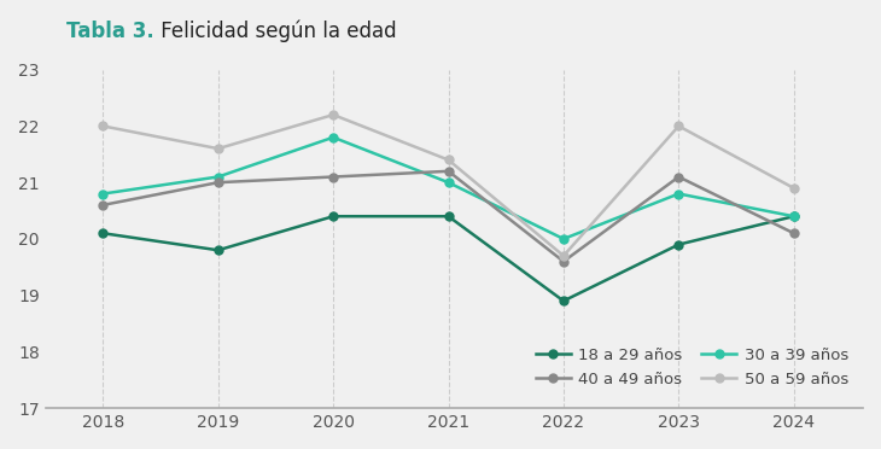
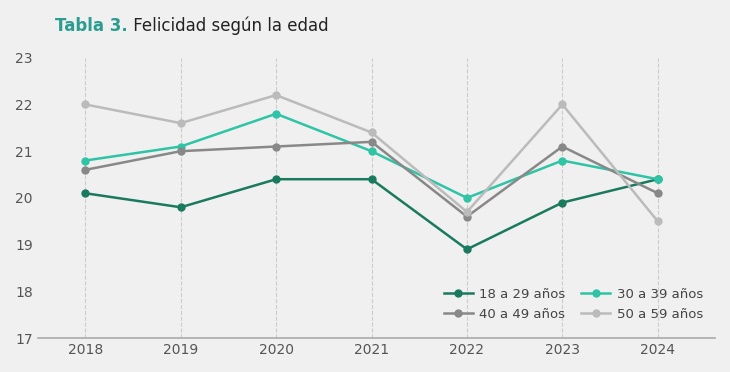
50 a 59 años/2024: 20.9 -> 19.5
